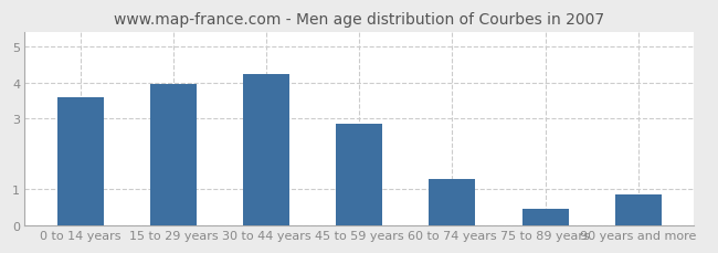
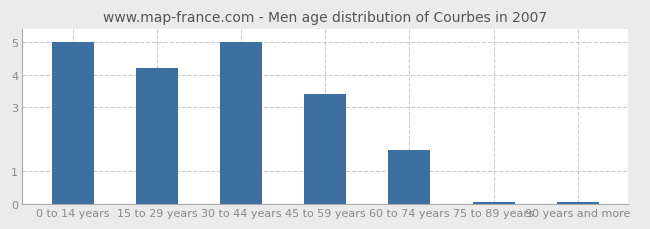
0 to 14 years: 3.60 -> 5.00
15 to 29 years: 3.95 -> 4.20
30 to 44 years: 4.25 -> 5.00
45 to 59 years: 2.85 -> 3.40
60 to 74 years: 1.30 -> 1.65
75 to 89 years: 0.45 -> 0.05
90 years and more: 0.85 -> 0.05
